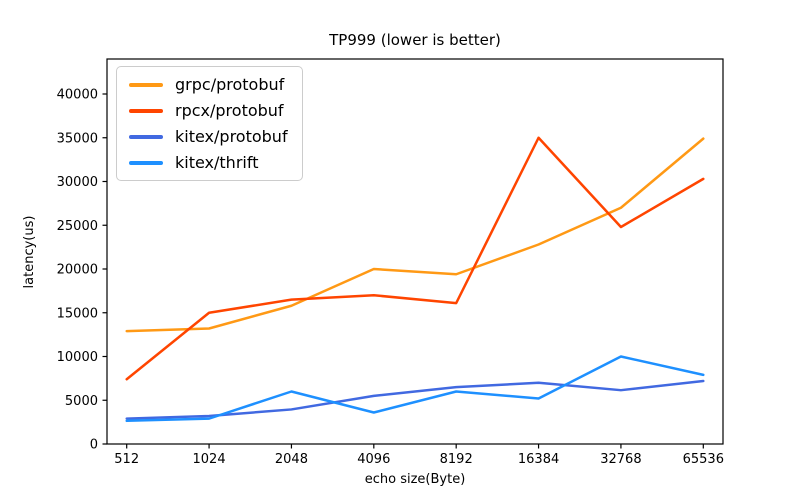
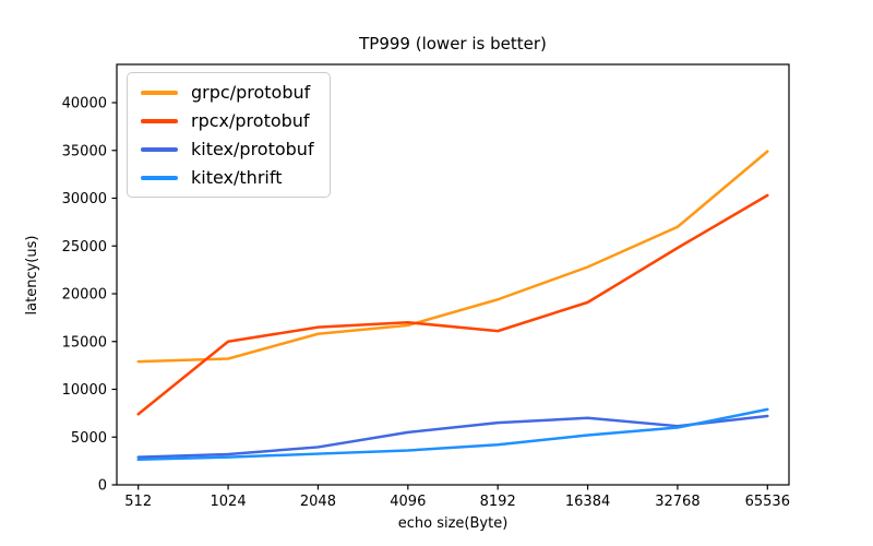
kitex/thrift/2048: 6000 -> 3000
grpc/protobuf/4096: 20000 -> 17000
kitex/thrift/8192: 6000 -> 4000
rpcx/protobuf/16384: 35000 -> 19000
kitex/thrift/32768: 10000 -> 6000
